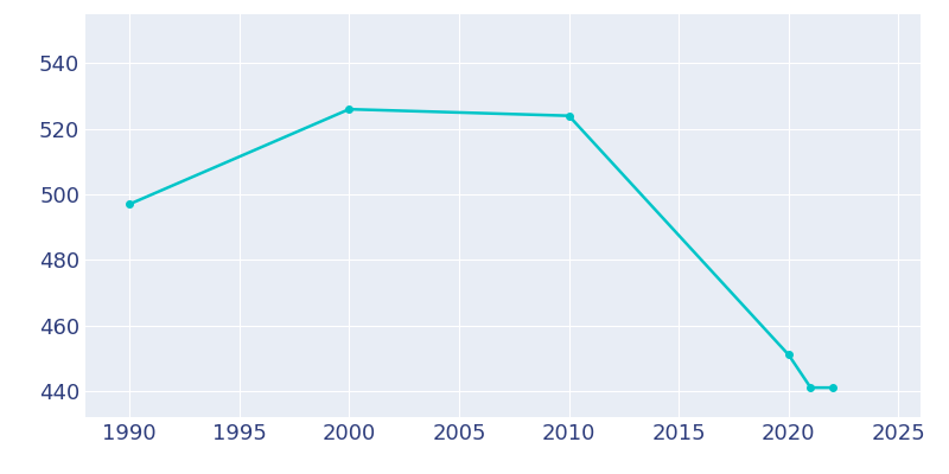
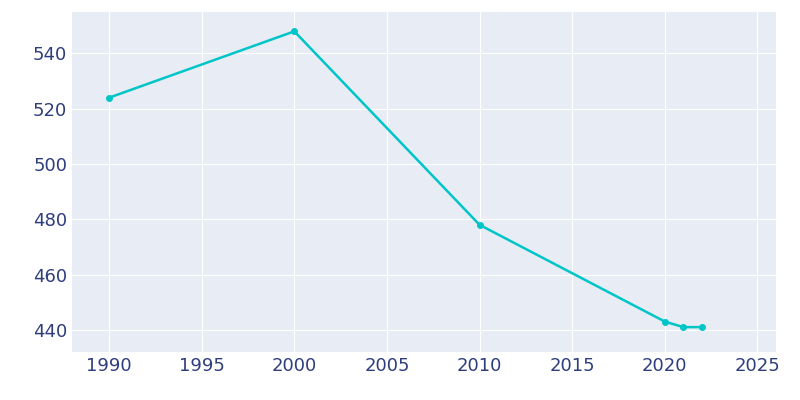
1990: 497 -> 524
2000: 526 -> 548
2010: 524 -> 478
2020: 451 -> 443
